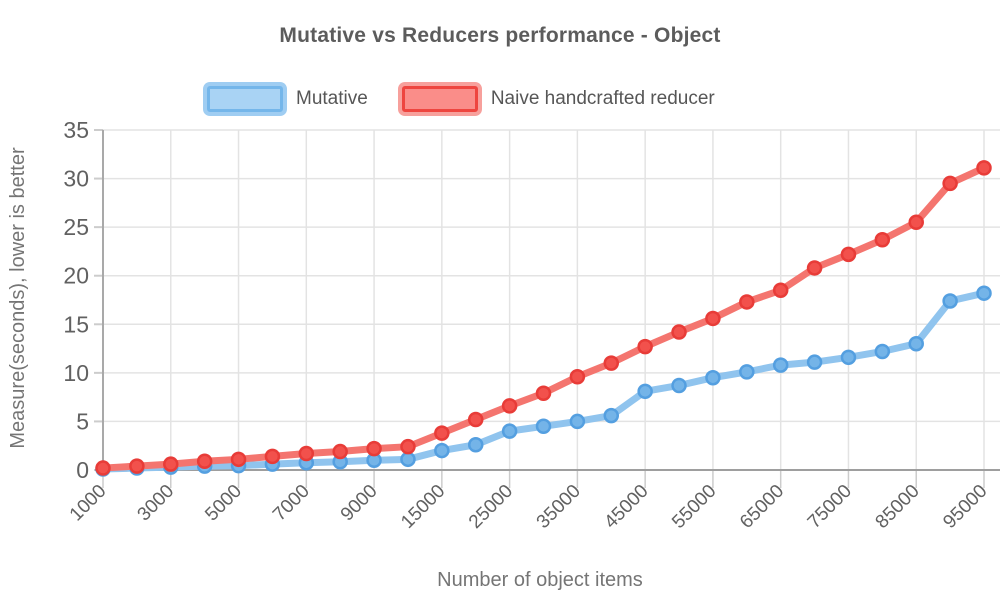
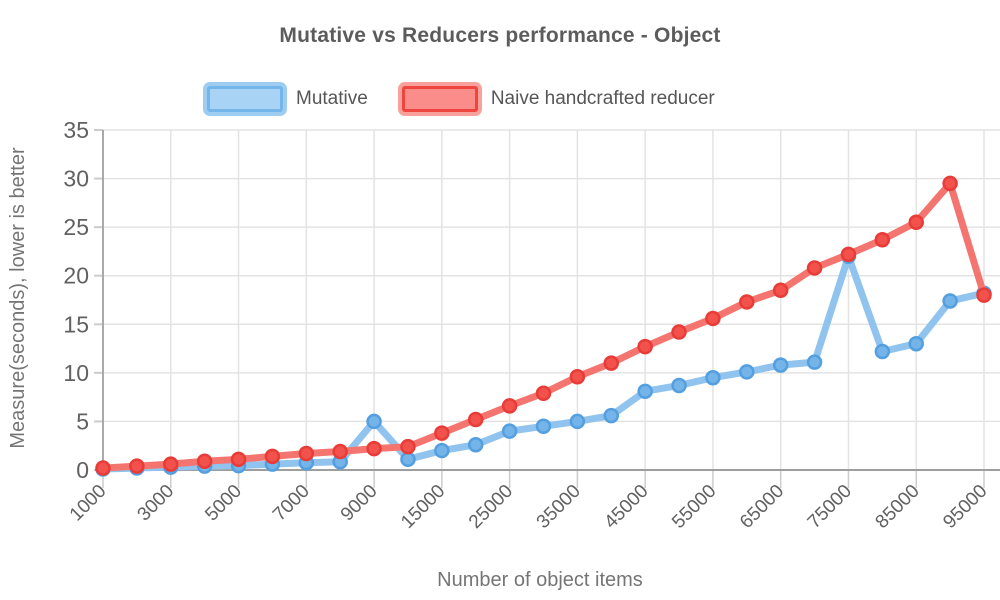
Mutative/9000: 1 -> 5
Mutative/75000: 12 -> 22
Naive handcrafted reducer/95000: 31 -> 18
